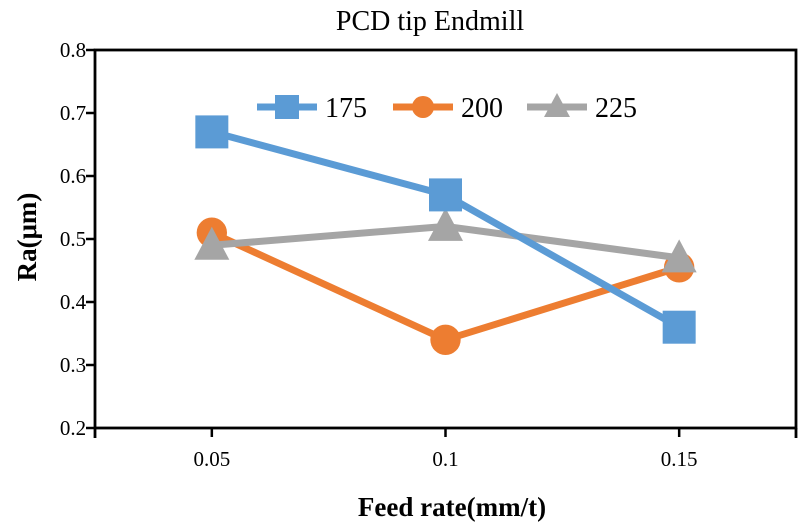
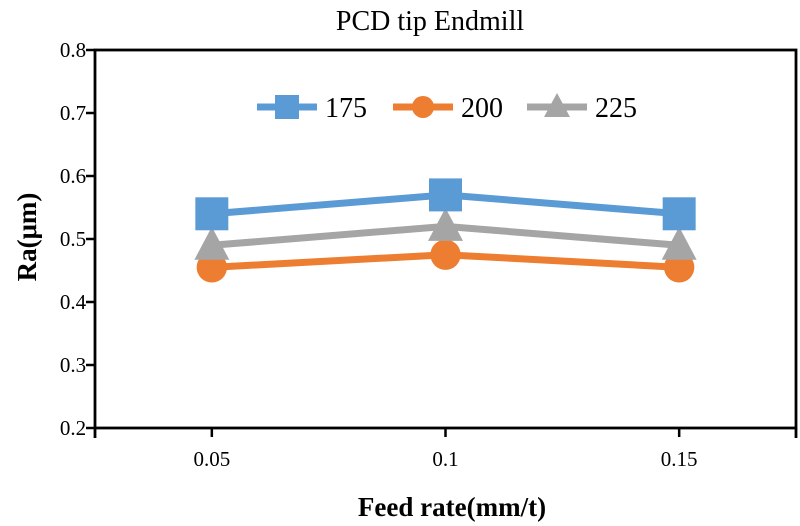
175/0.05: 0.67 -> 0.54
200/0.05: 0.51 -> 0.46
200/0.1: 0.34 -> 0.47
175/0.15: 0.36 -> 0.54
225/0.15: 0.47 -> 0.49
